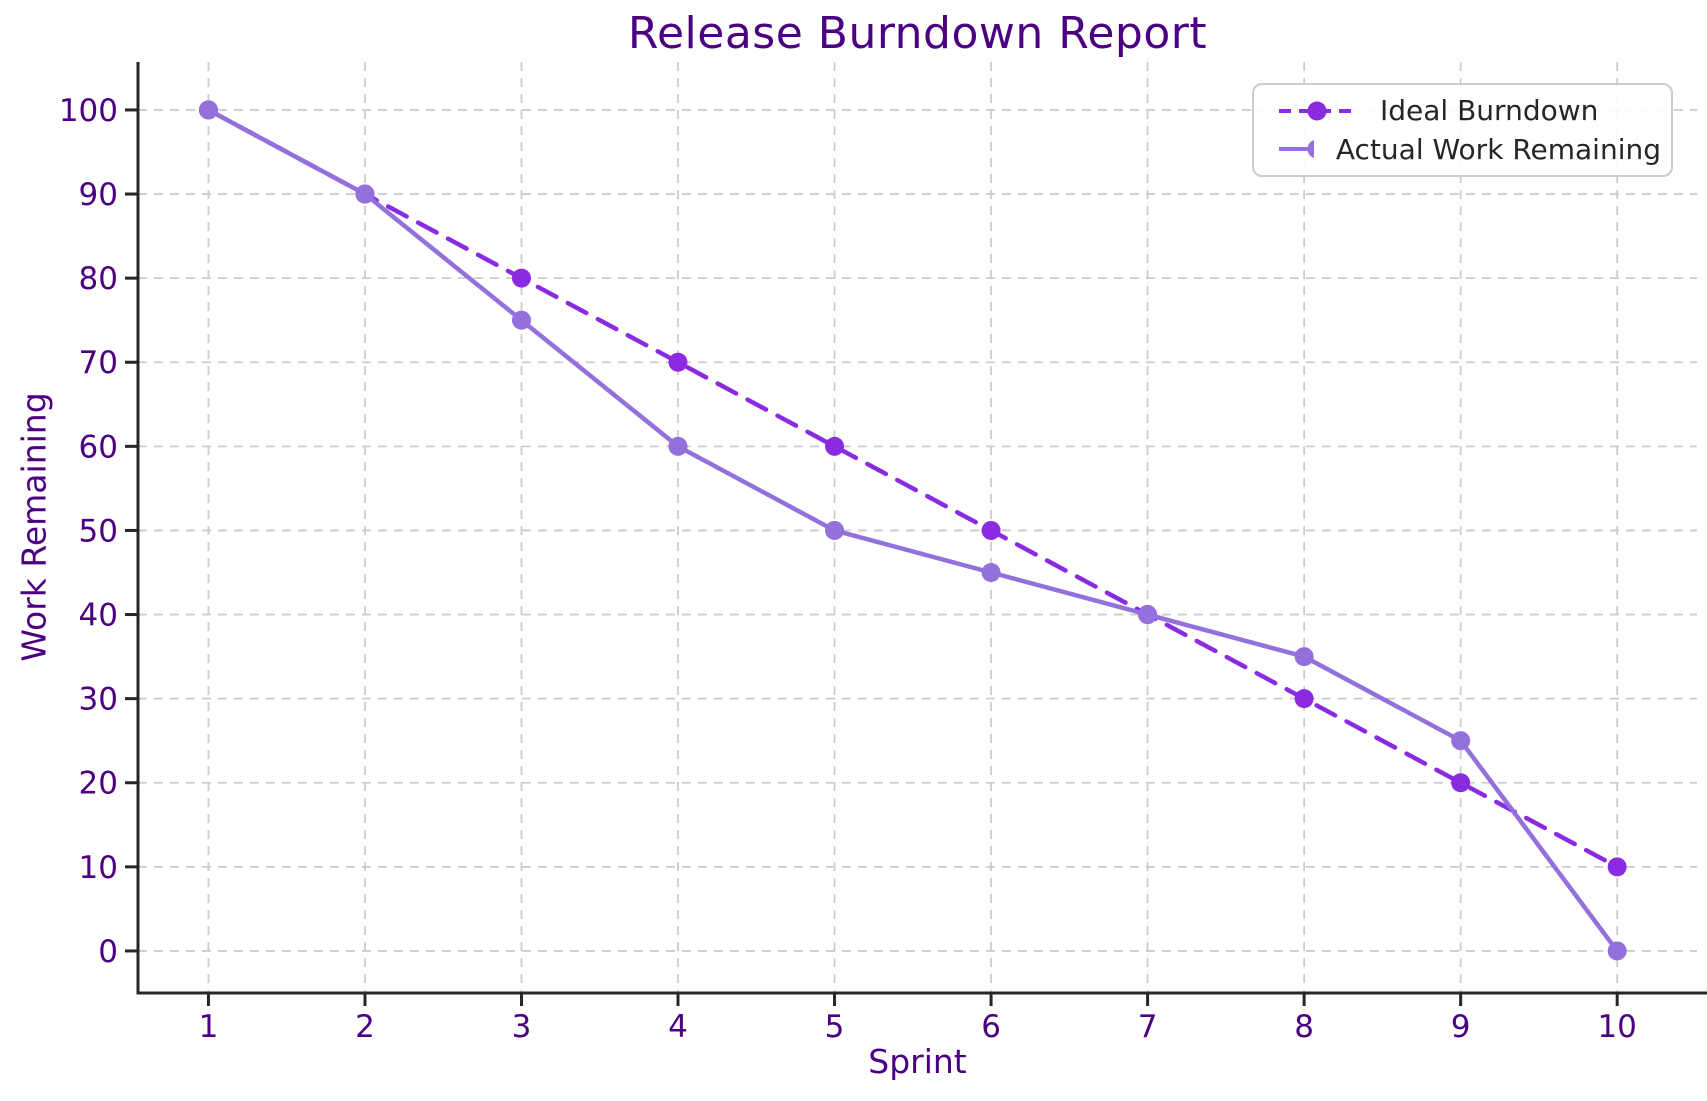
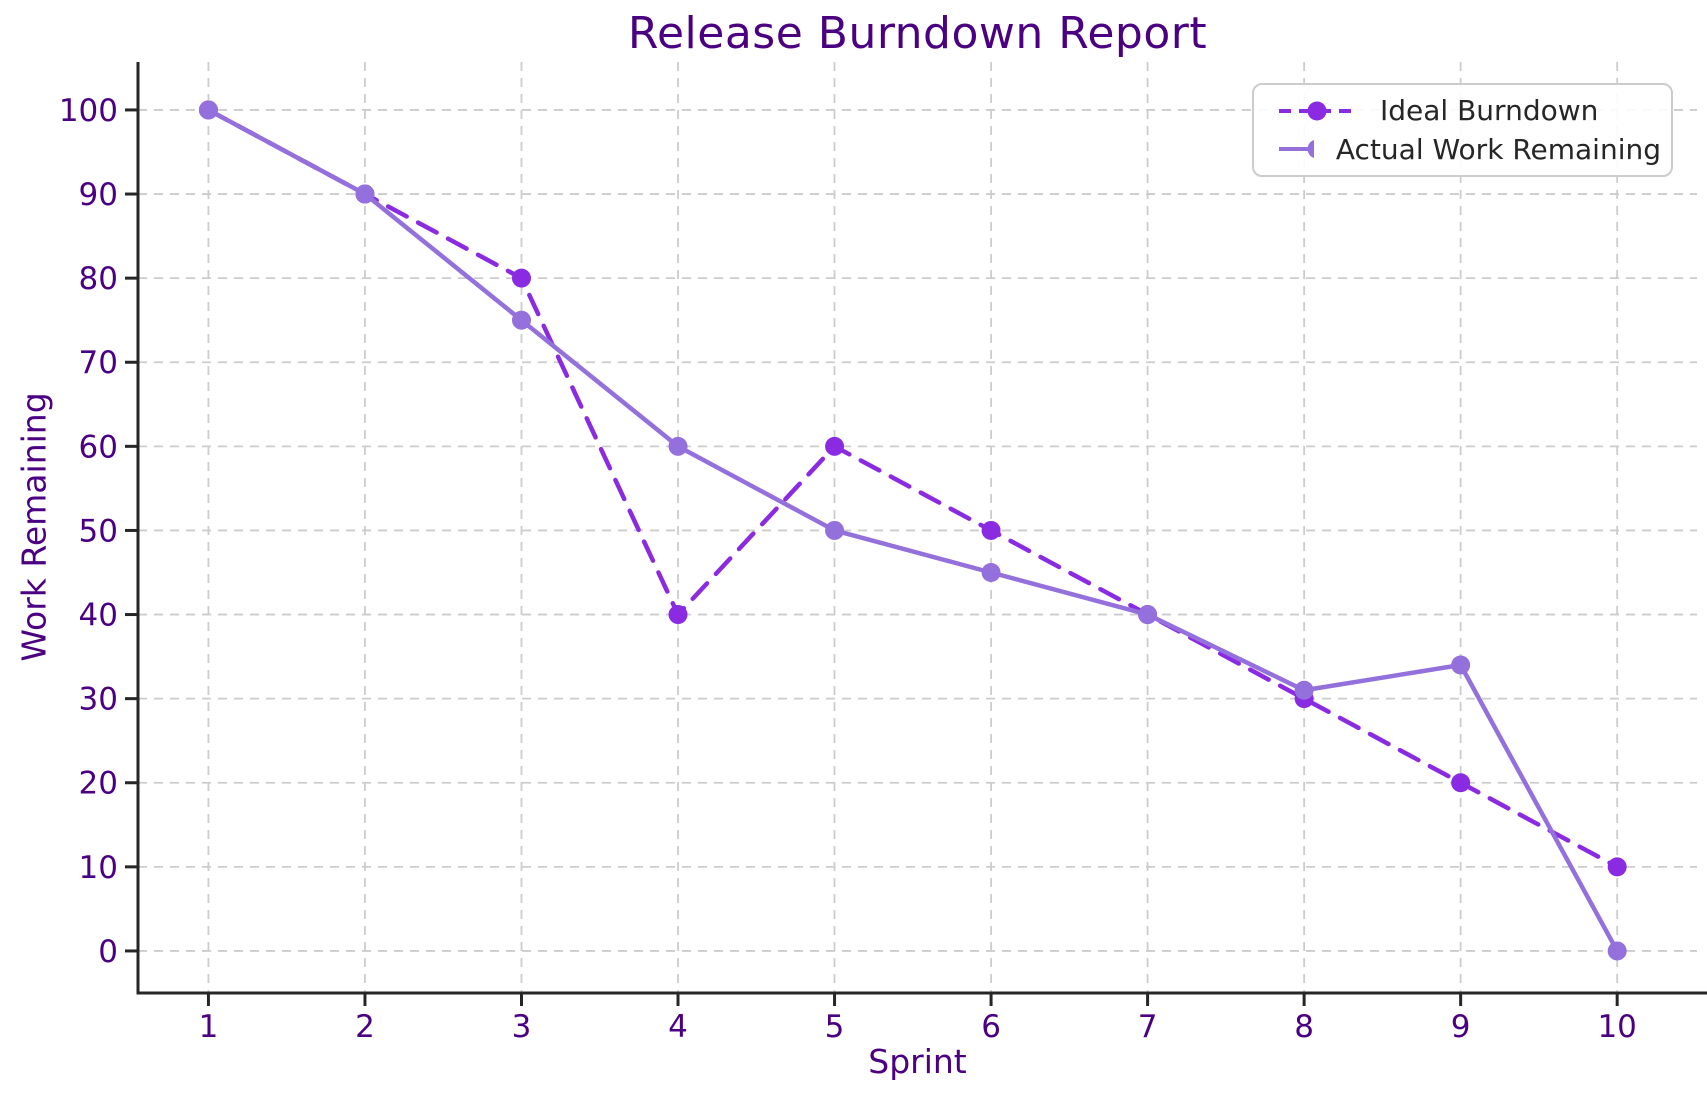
Ideal Burndown/4: 70 -> 40
Actual Work Remaining/8: 35 -> 31
Actual Work Remaining/9: 25 -> 34
